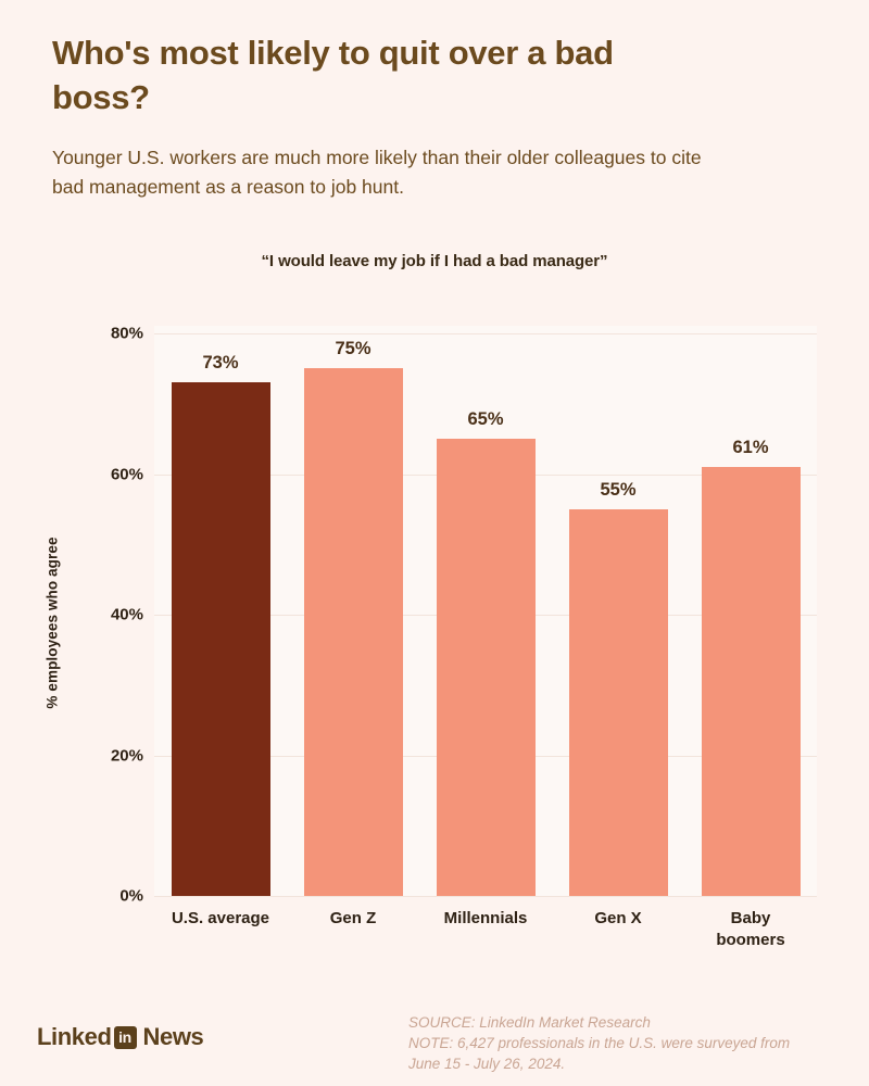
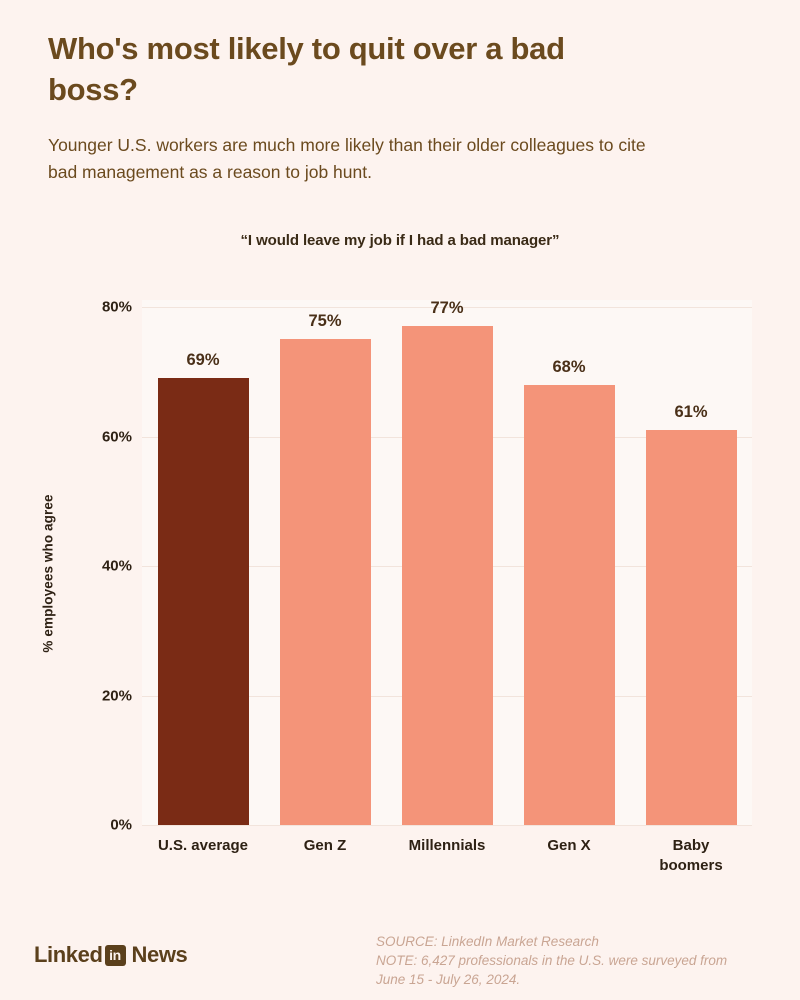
U.S. average: 73% -> 69%
Millennials: 65% -> 77%
Gen X: 55% -> 68%
